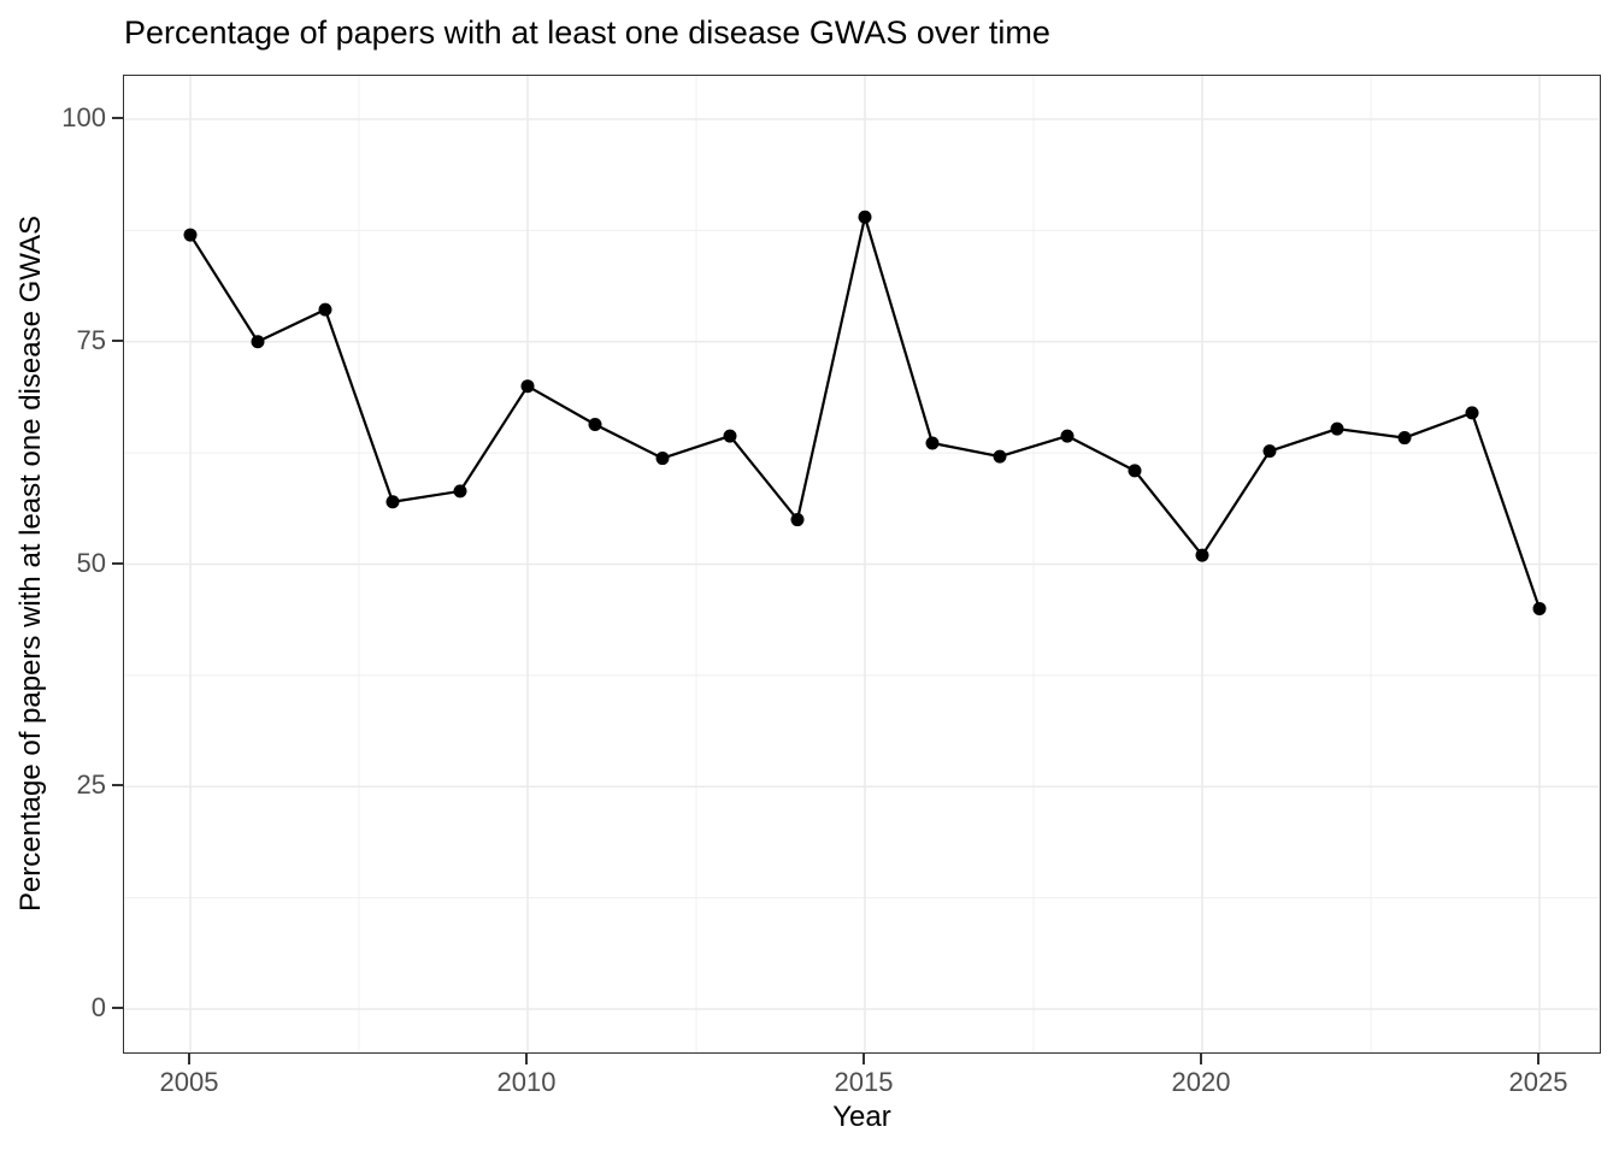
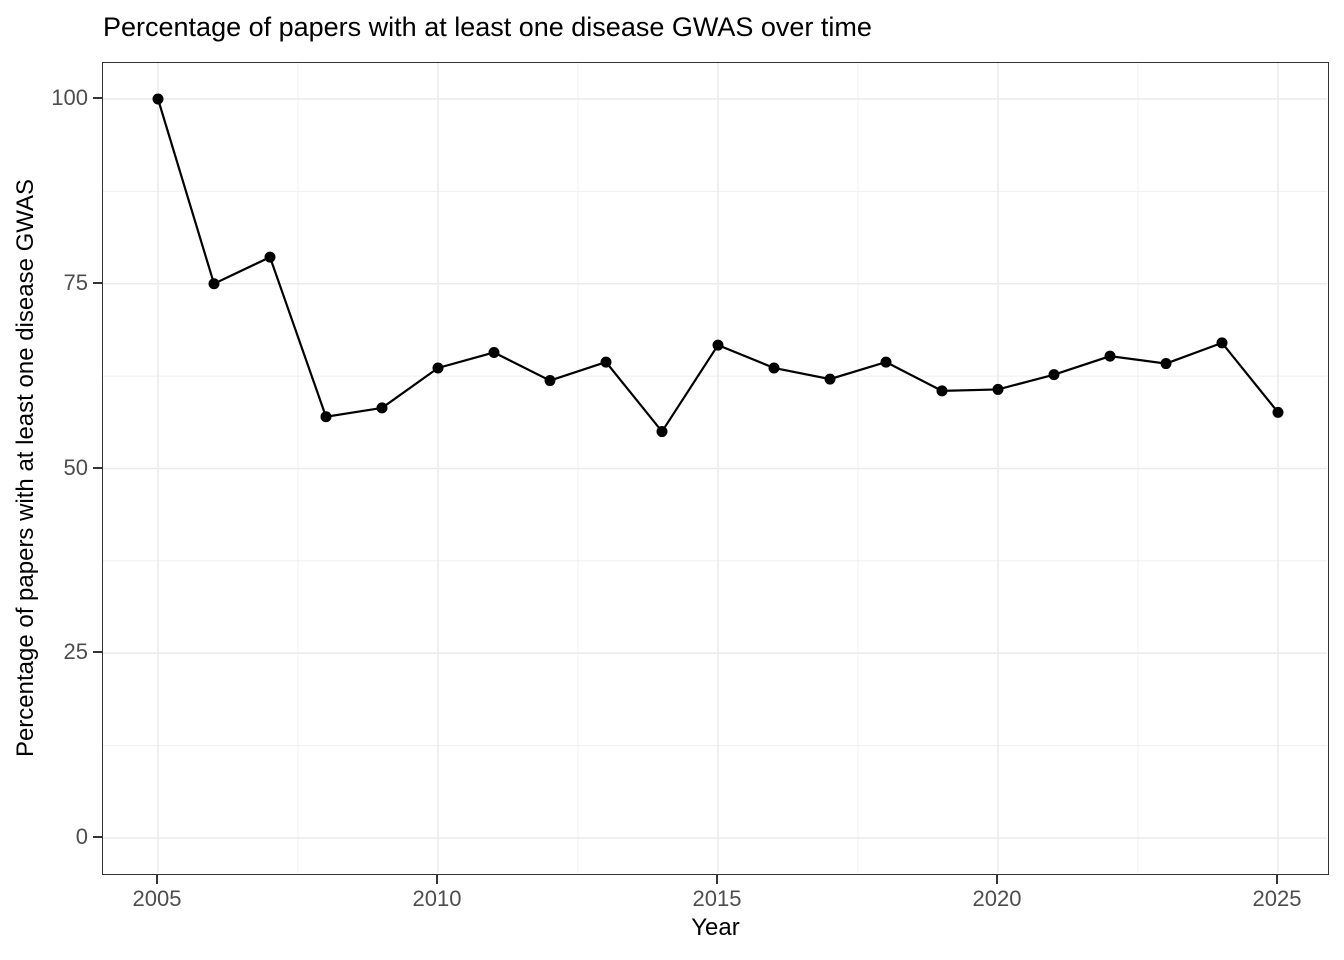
2005: 87 -> 100
2010: 70 -> 64
2015: 89 -> 67
2020: 51 -> 61
2025: 45 -> 58
